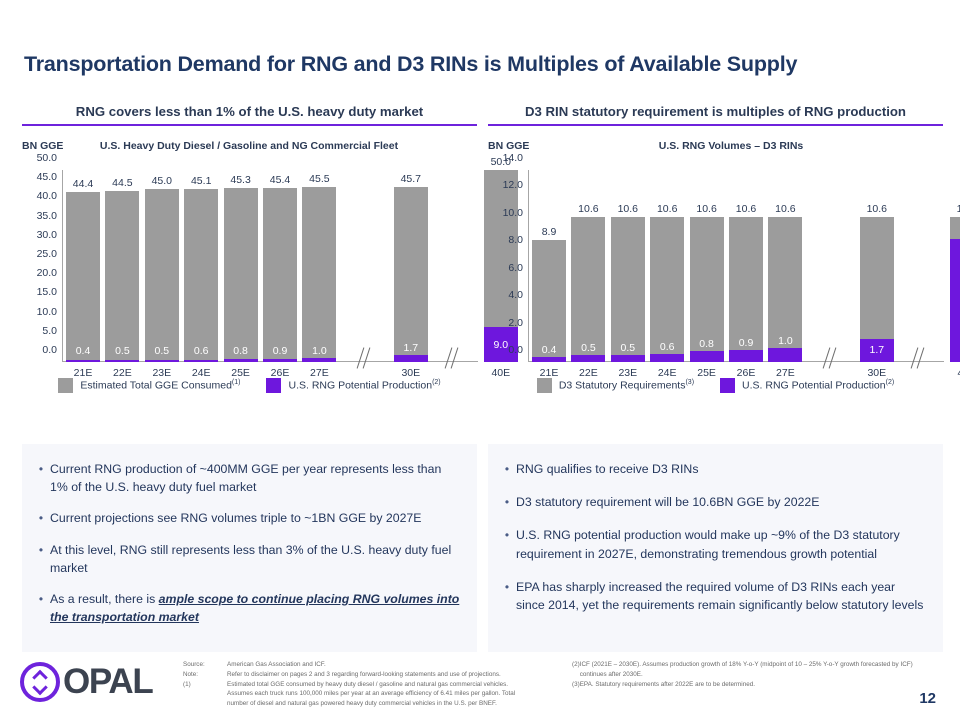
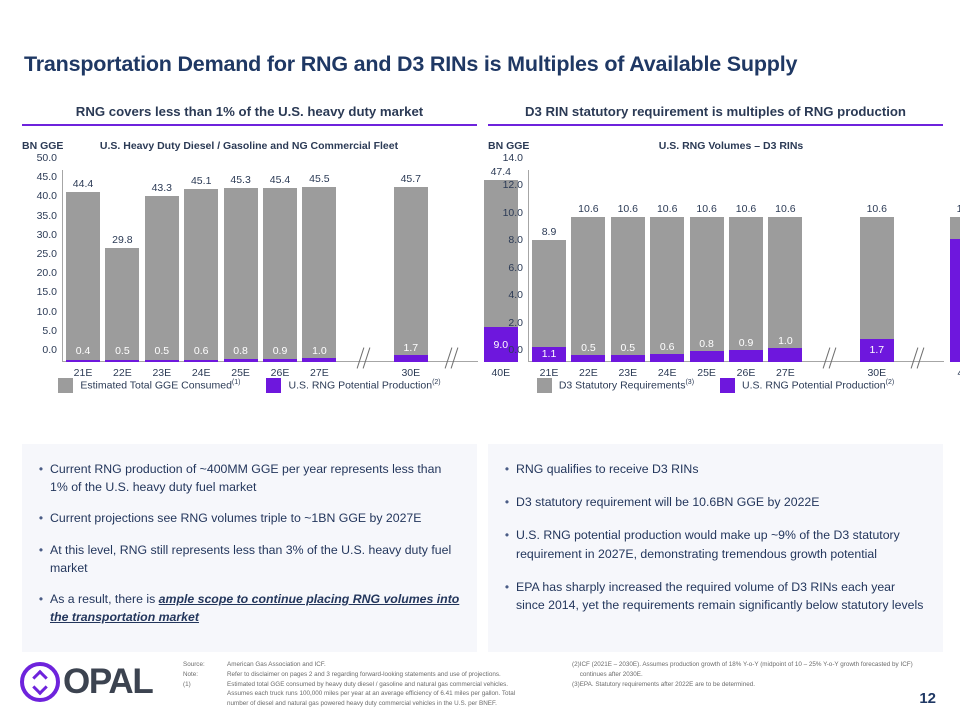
U.S. Heavy Duty Diesel / Gasoline and NG Commercial Fleet/Estimated Total GGE Consumed/22E: 44.5 -> 29.8
U.S. Heavy Duty Diesel / Gasoline and NG Commercial Fleet/Estimated Total GGE Consumed/23E: 45.0 -> 43.3
U.S. Heavy Duty Diesel / Gasoline and NG Commercial Fleet/Estimated Total GGE Consumed/40E: 50.0 -> 47.4
U.S. RNG Volumes – D3 RINs/U.S. RNG Potential Production/21E: 0.4 -> 1.1
